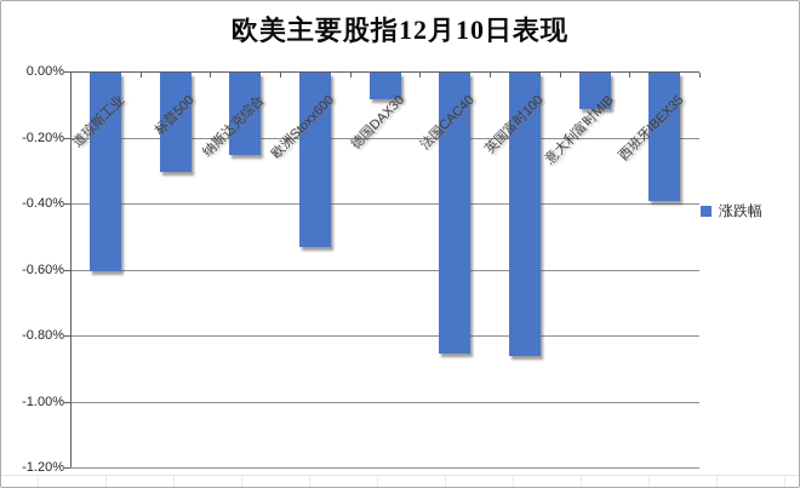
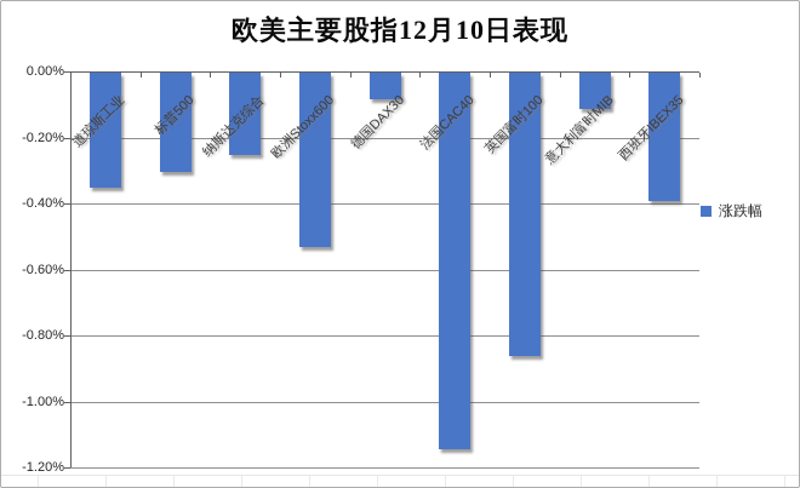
道琼斯工业: -0.60% -> -0.35%
法国CAC40: -0.85% -> -1.14%
